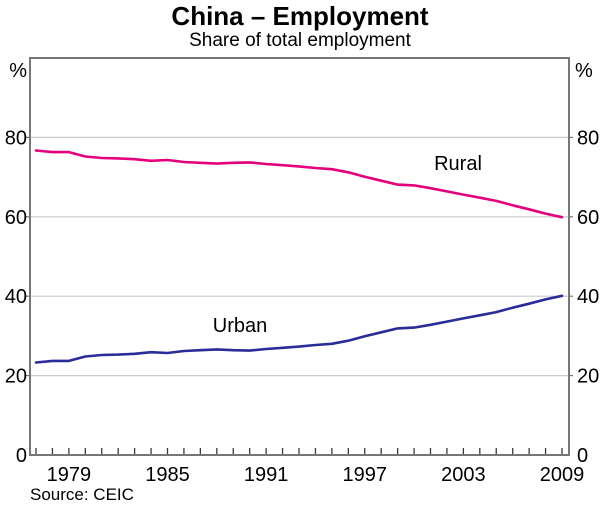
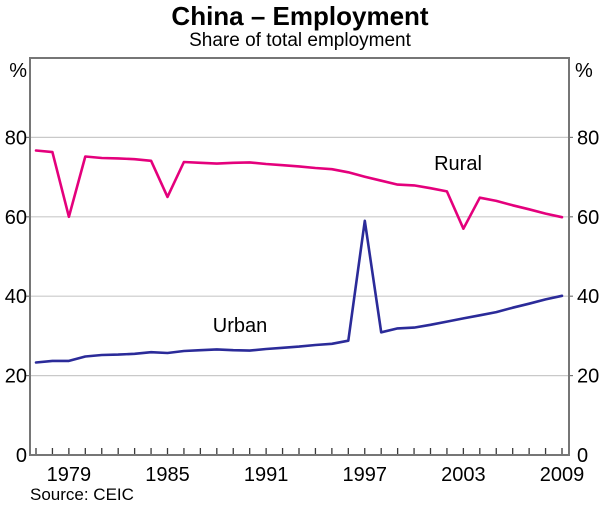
Rural/1979: 76 -> 60
Rural/1985: 74 -> 65
Urban/1997: 30 -> 59
Rural/2003: 66 -> 57
